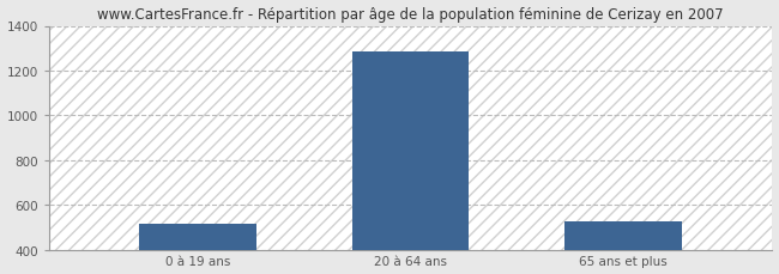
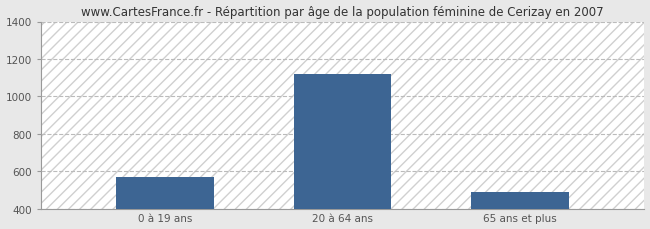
0 à 19 ans: 510 -> 570
20 à 64 ans: 1280 -> 1120
65 ans et plus: 530 -> 490
